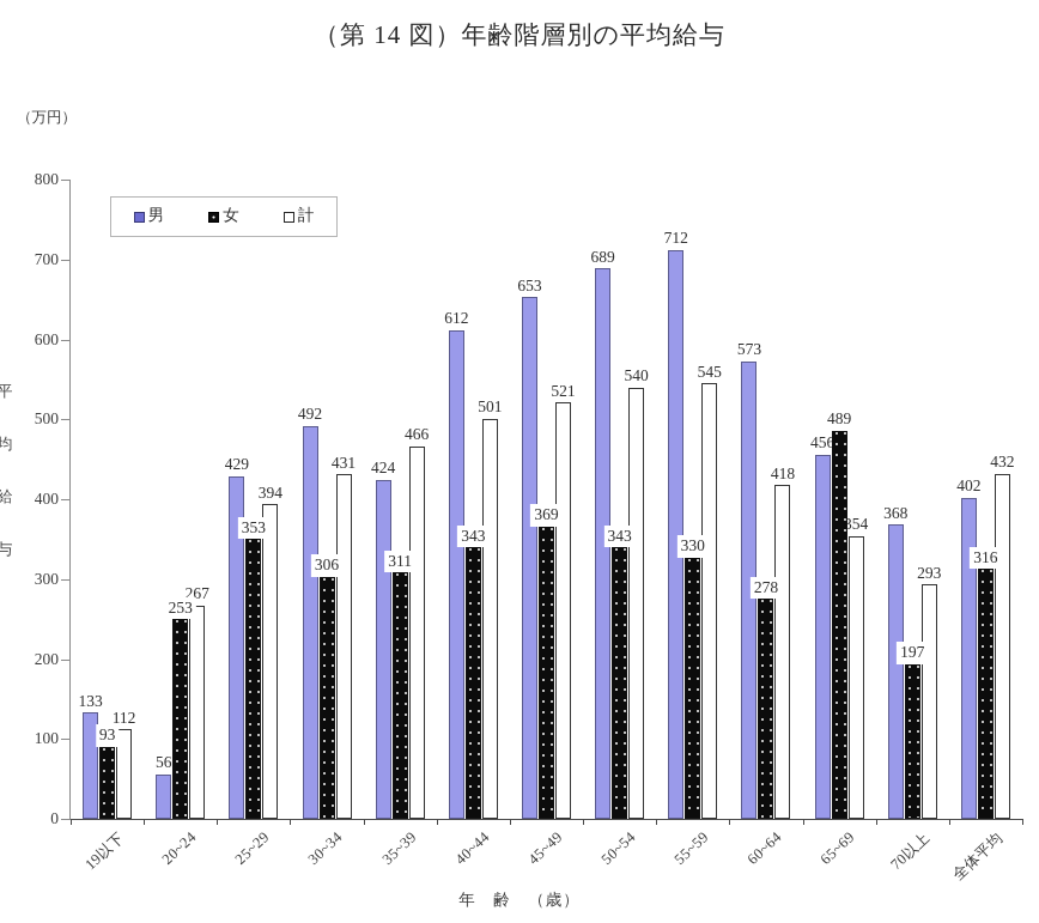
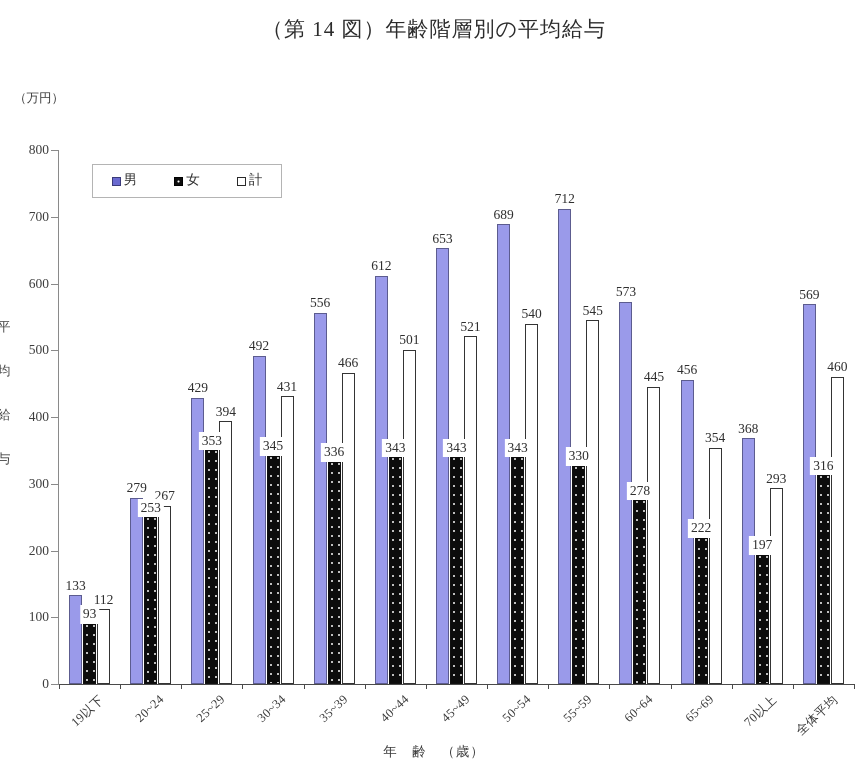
男/20~24: 56 -> 279
女/30~34: 306 -> 345
男/35~39: 424 -> 556
女/35~39: 311 -> 336
女/45~49: 369 -> 343
計/60~64: 418 -> 445
女/65~69: 489 -> 222
男/全体平均: 402 -> 569
計/全体平均: 432 -> 460
